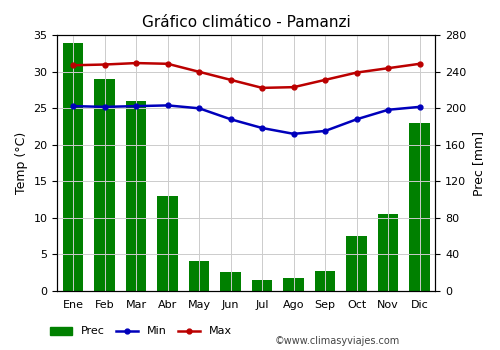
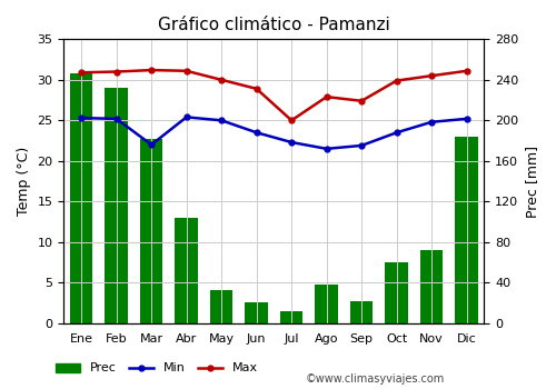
Prec/Ene: 272 -> 246
Prec/Mar: 208 -> 182
Min/Mar: 25.3 -> 22.0
Max/Jul: 27.8 -> 25.0
Prec/Ago: 14 -> 38
Max/Sep: 28.9 -> 27.4
Prec/Nov: 84 -> 72
